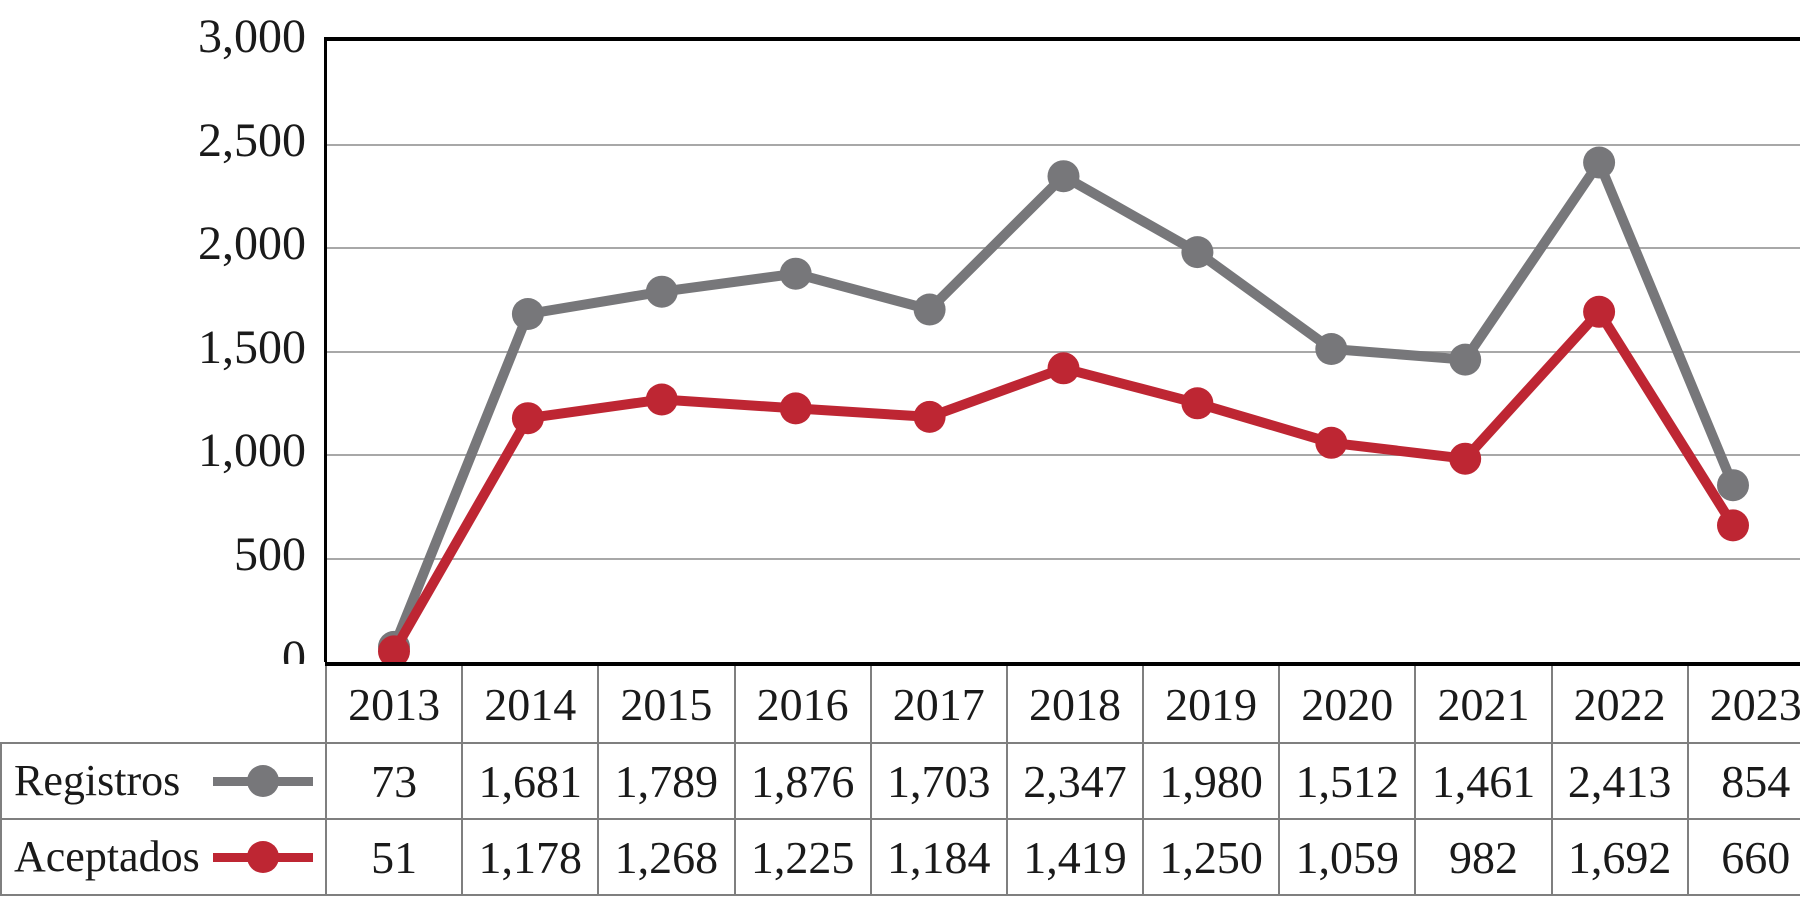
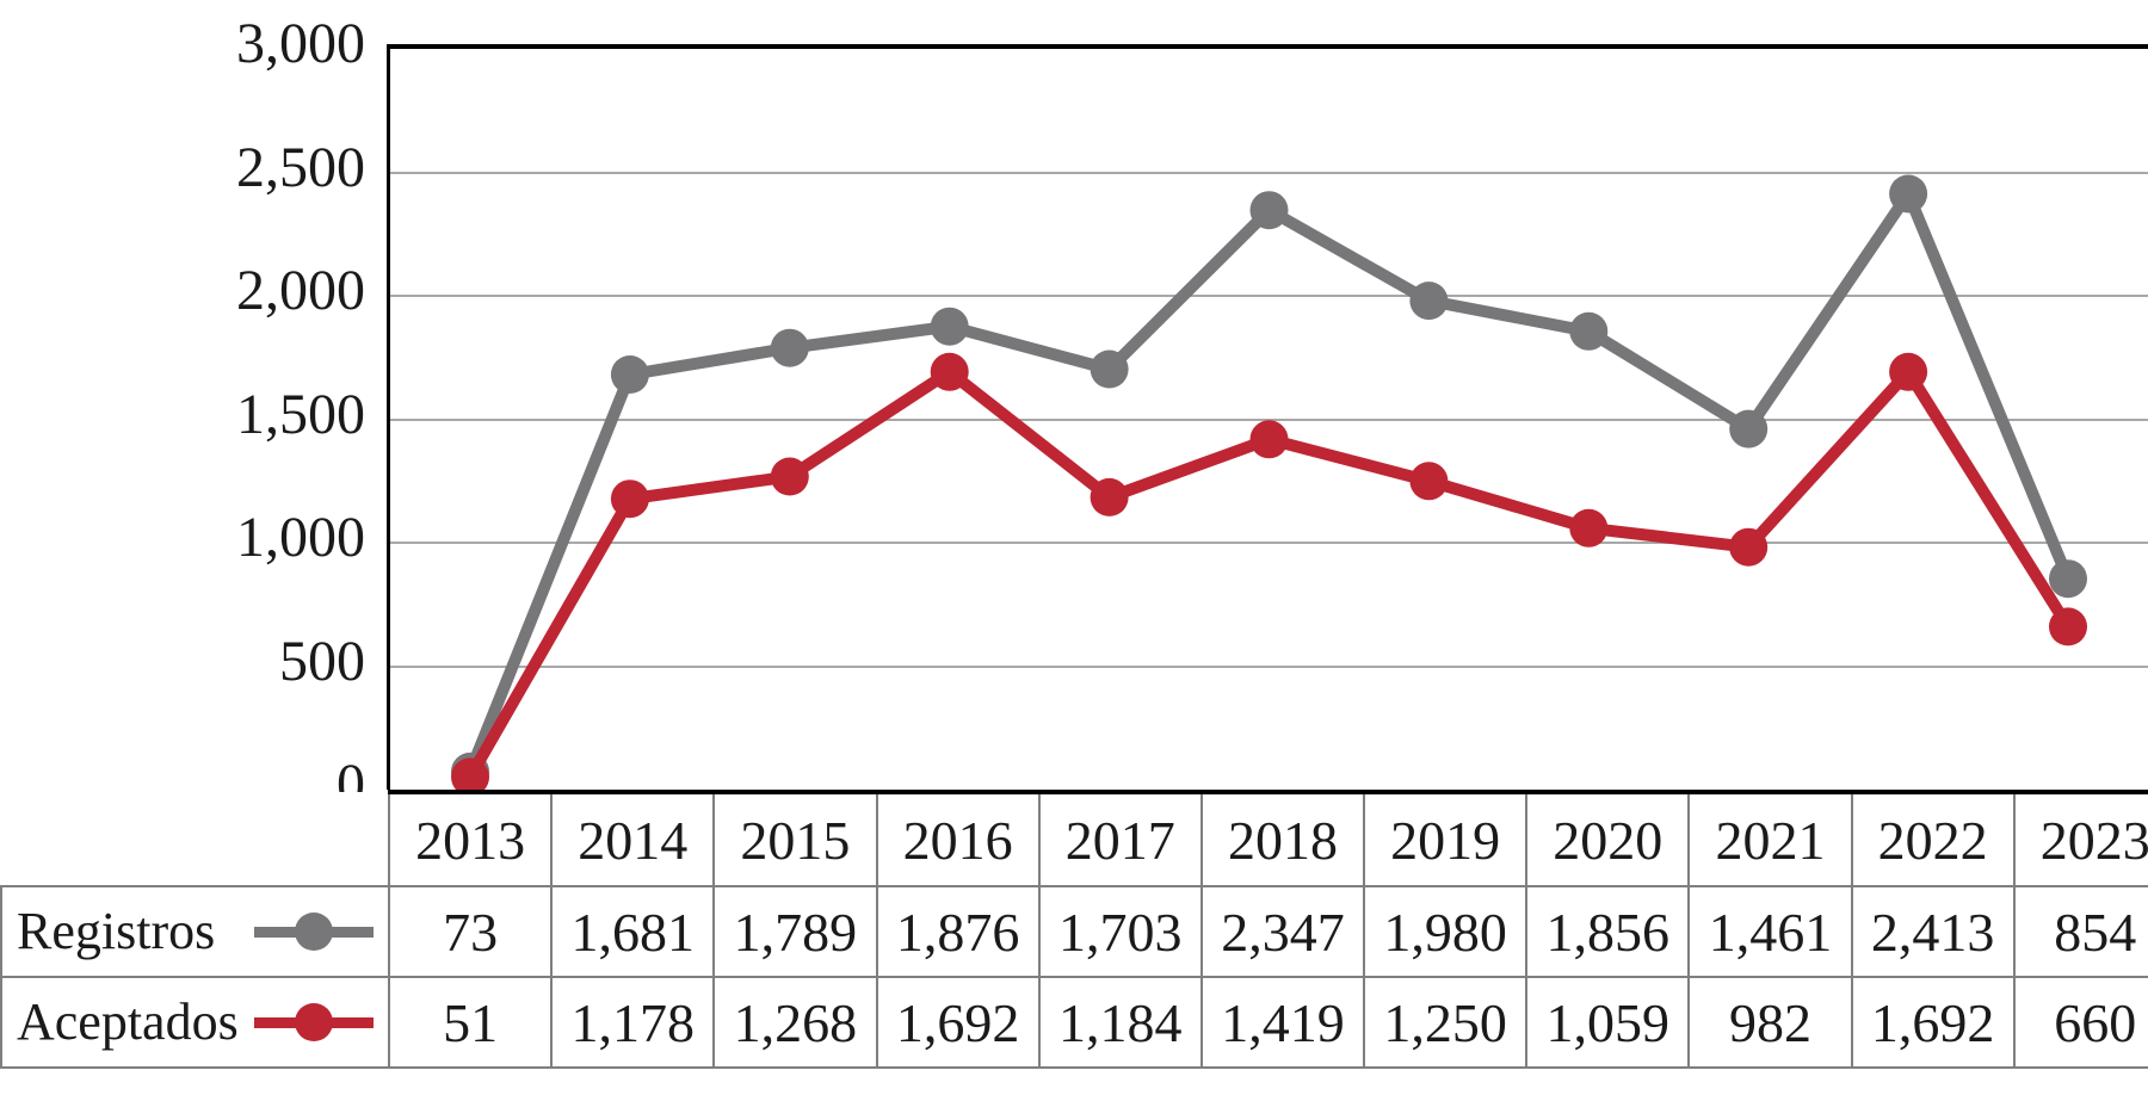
Aceptados/2016: 1,225 -> 1,692
Registros/2020: 1,512 -> 1,856
